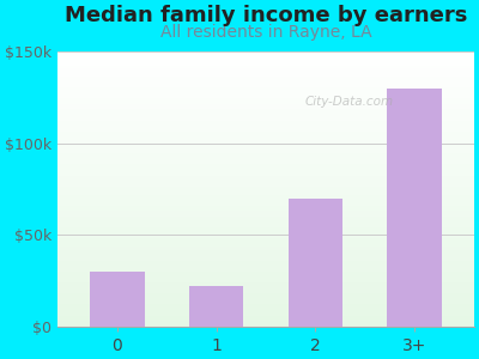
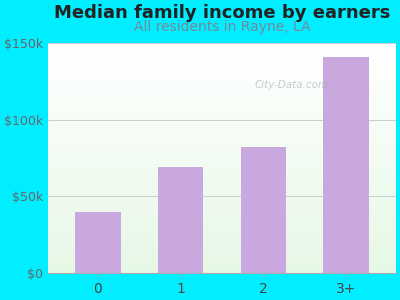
0: $30k -> $40k
1: $22k -> $69k
2: $70k -> $82k
3+: $130k -> $141k
